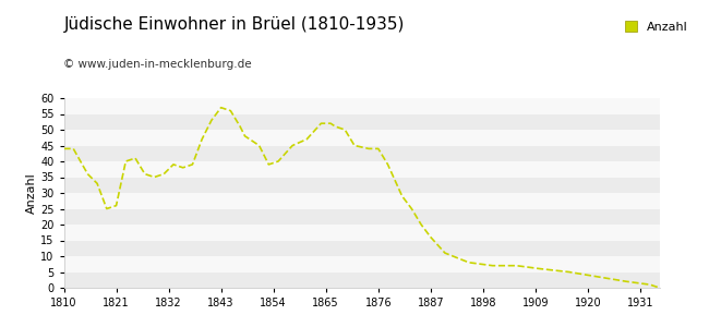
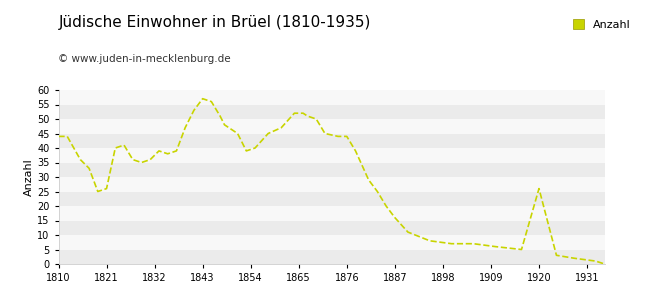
1920: 4 -> 26
